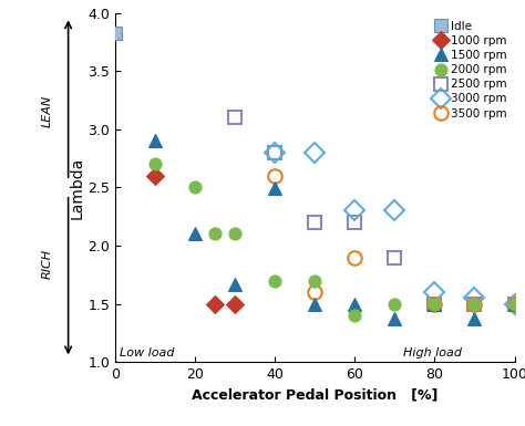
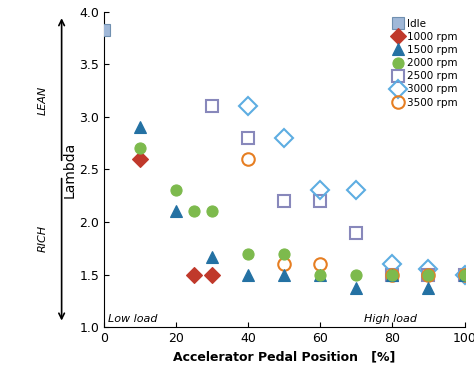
2000 rpm/20: 2.5 -> 2.3
1500 rpm/40: 2.49 -> 1.50
3000 rpm/40: 2.80 -> 3.10
2000 rpm/60: 1.4 -> 1.5
3500 rpm/60: 1.9 -> 1.6
